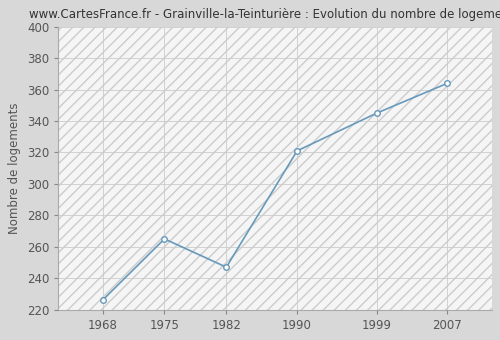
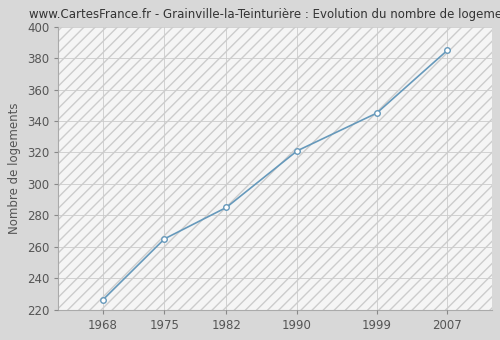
1982: 247 -> 285
2007: 364 -> 385
